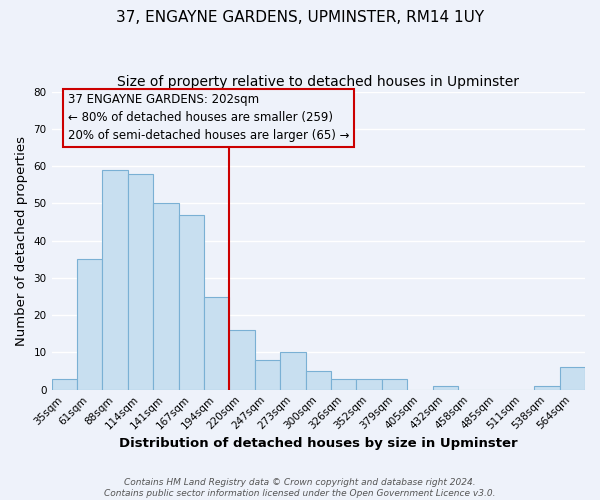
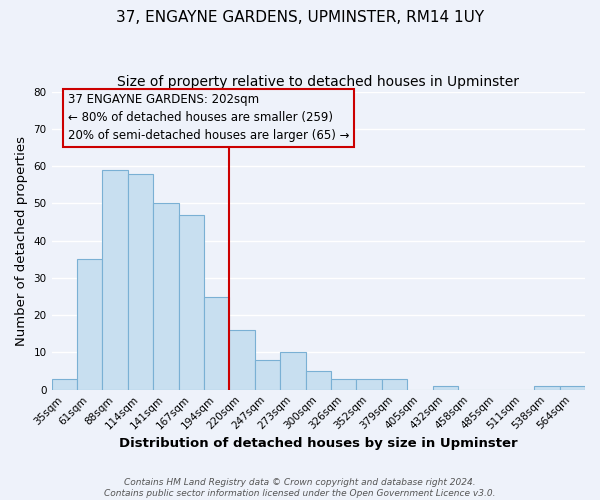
564sqm: 6 -> 1
